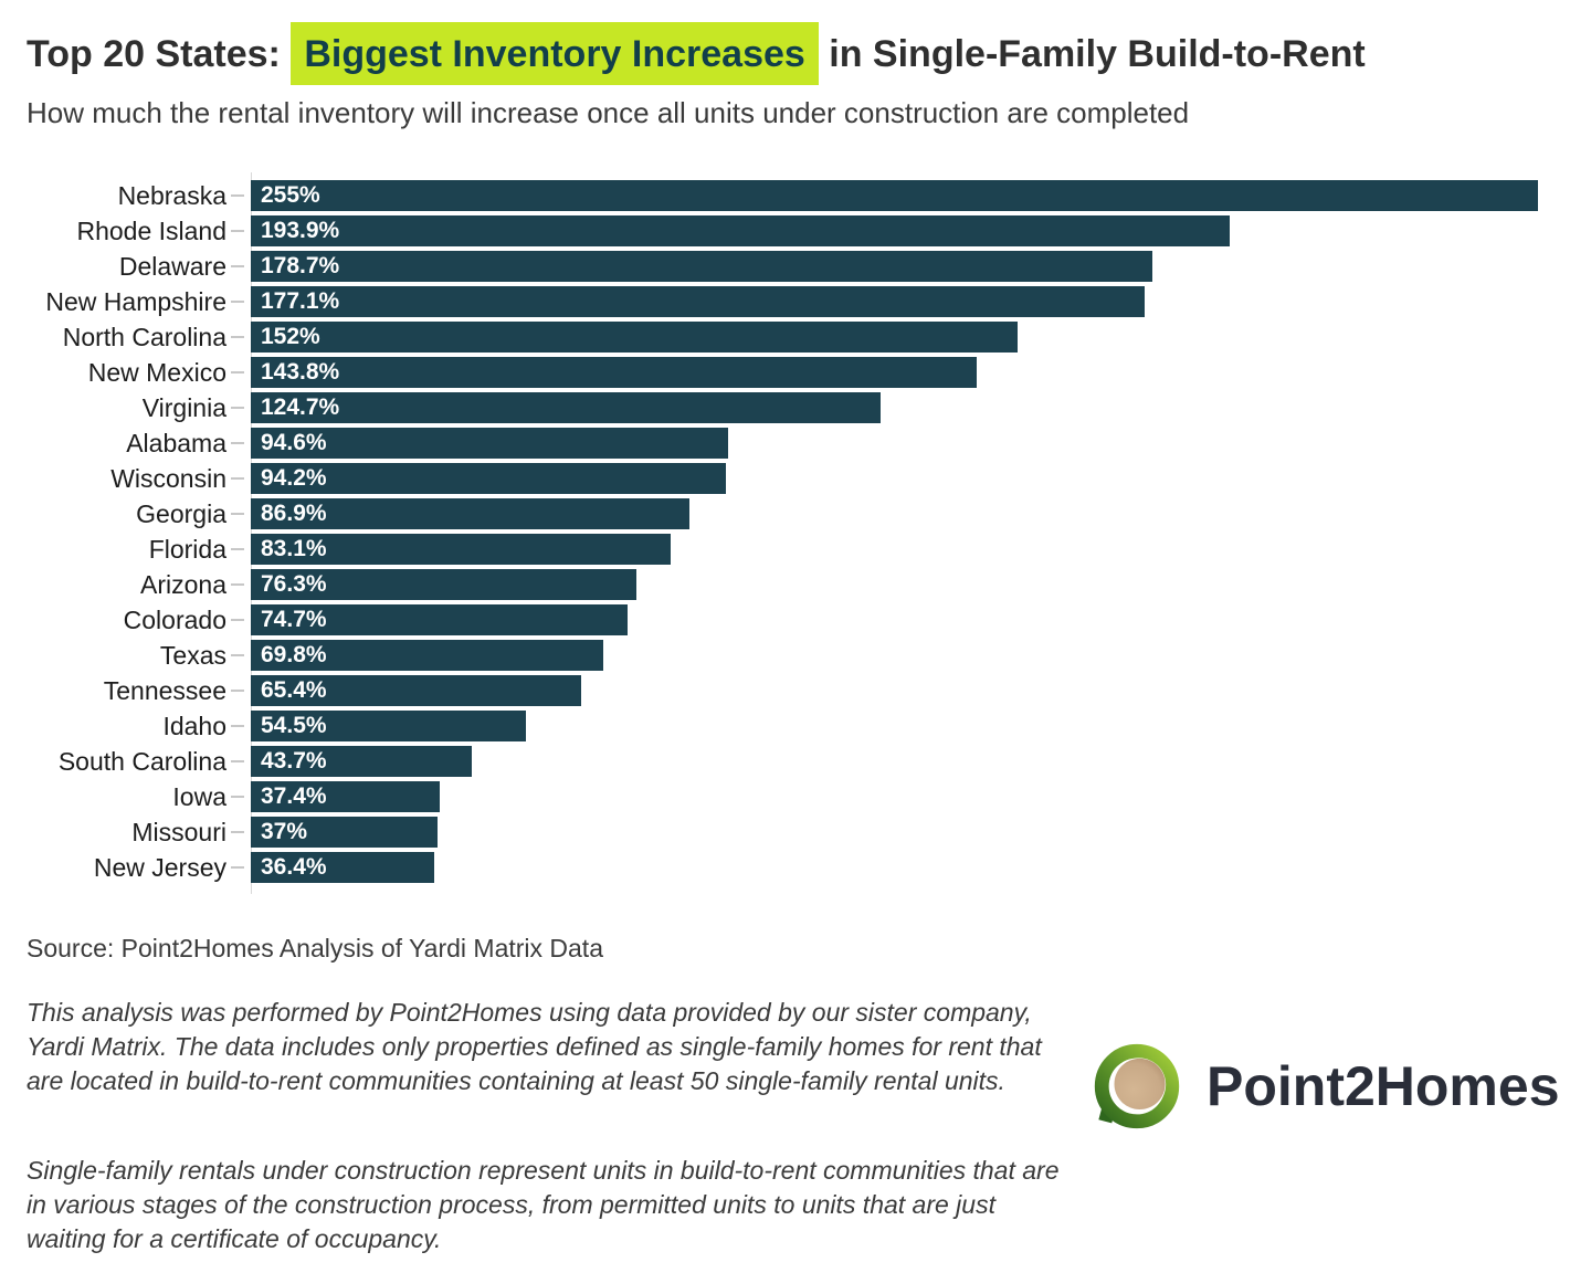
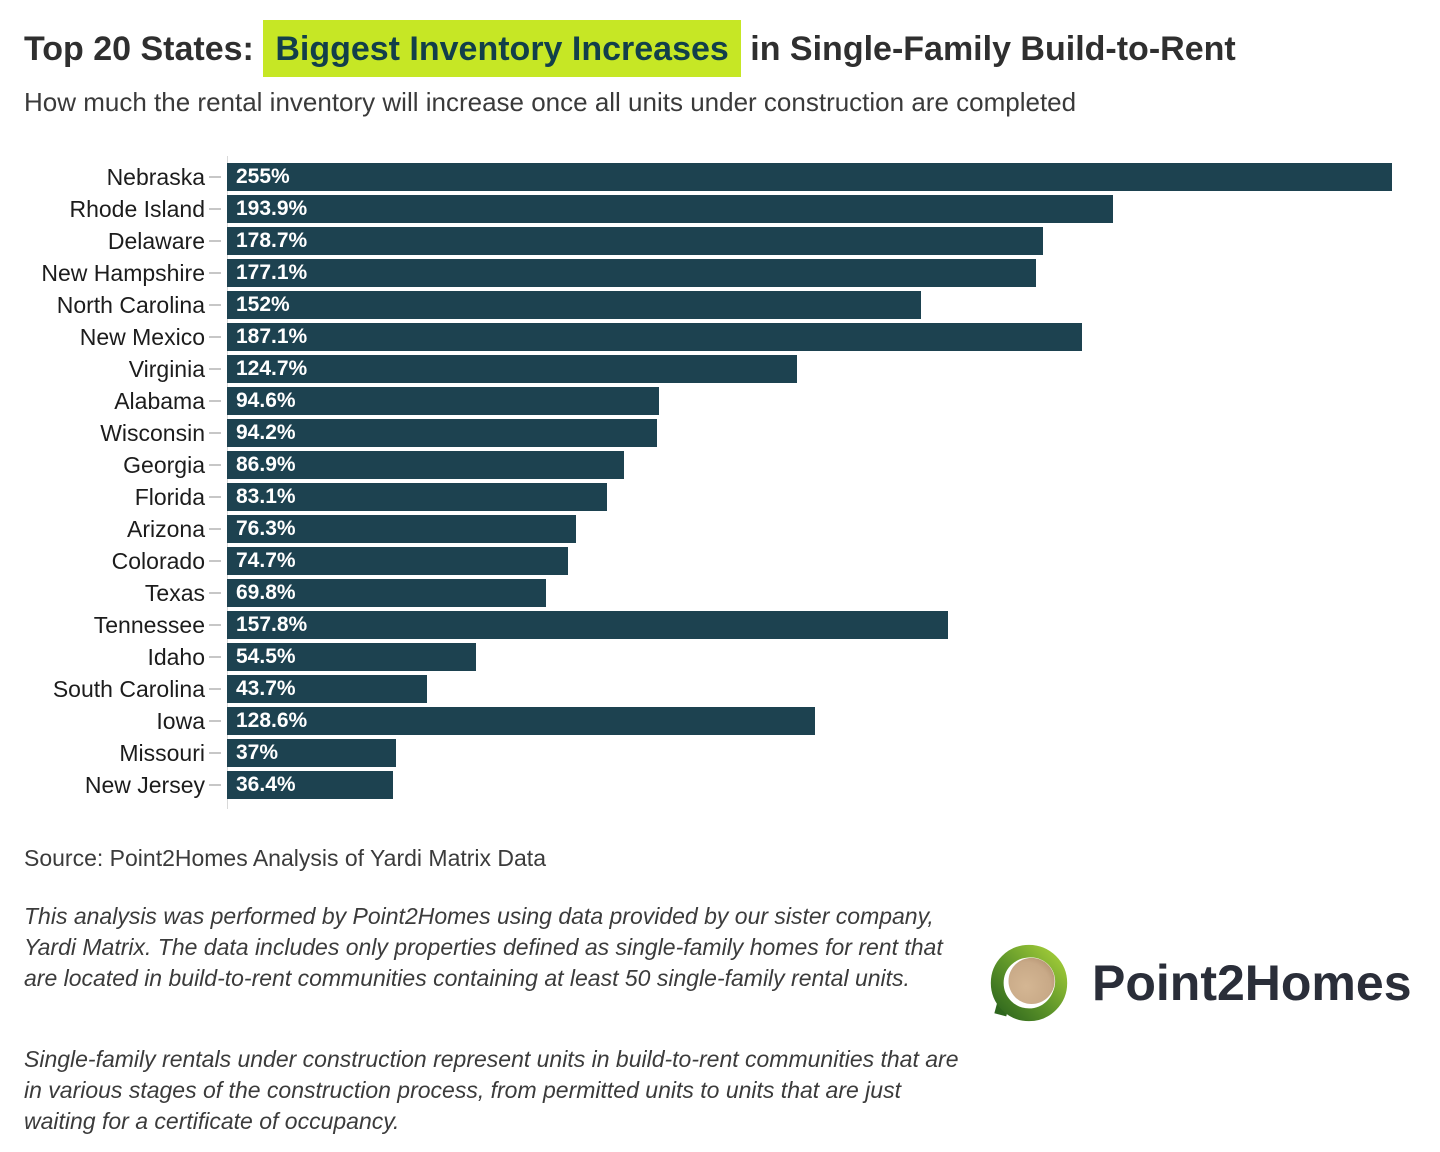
New Mexico: 143.8% -> 187.1%
Tennessee: 65.4% -> 157.8%
Iowa: 37.4% -> 128.6%
